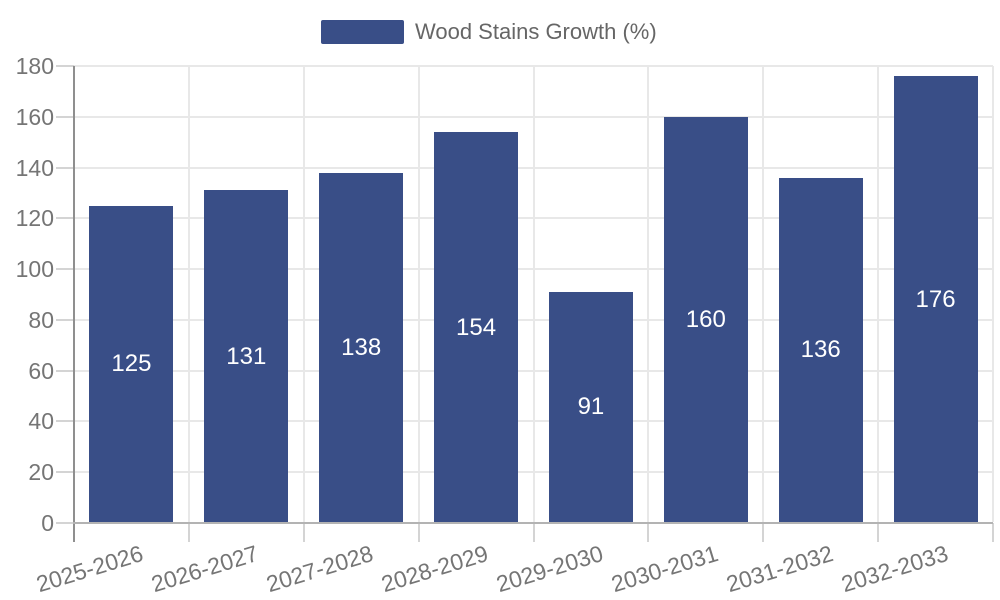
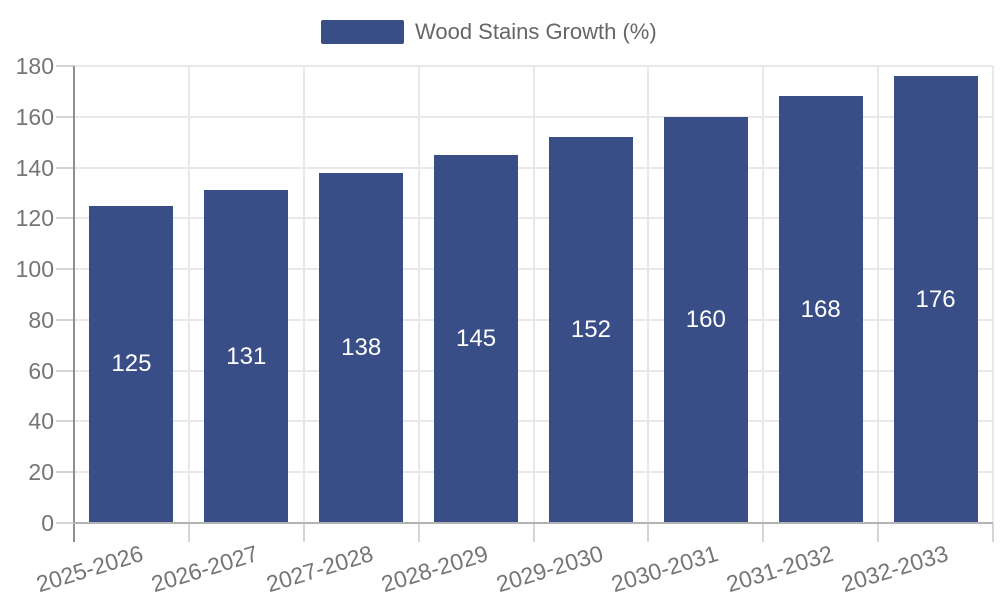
2028-2029: 154 -> 145
2029-2030: 91 -> 152
2031-2032: 136 -> 168
